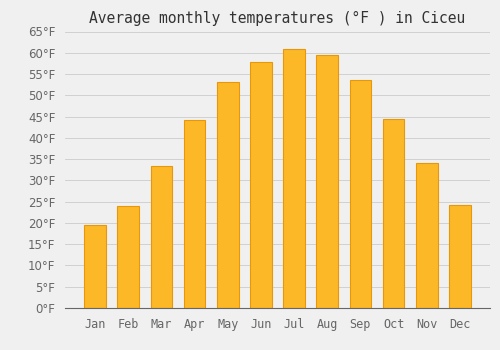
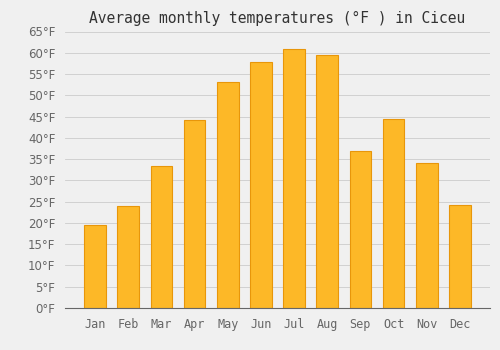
Sep: 53.6°F -> 37.0°F
